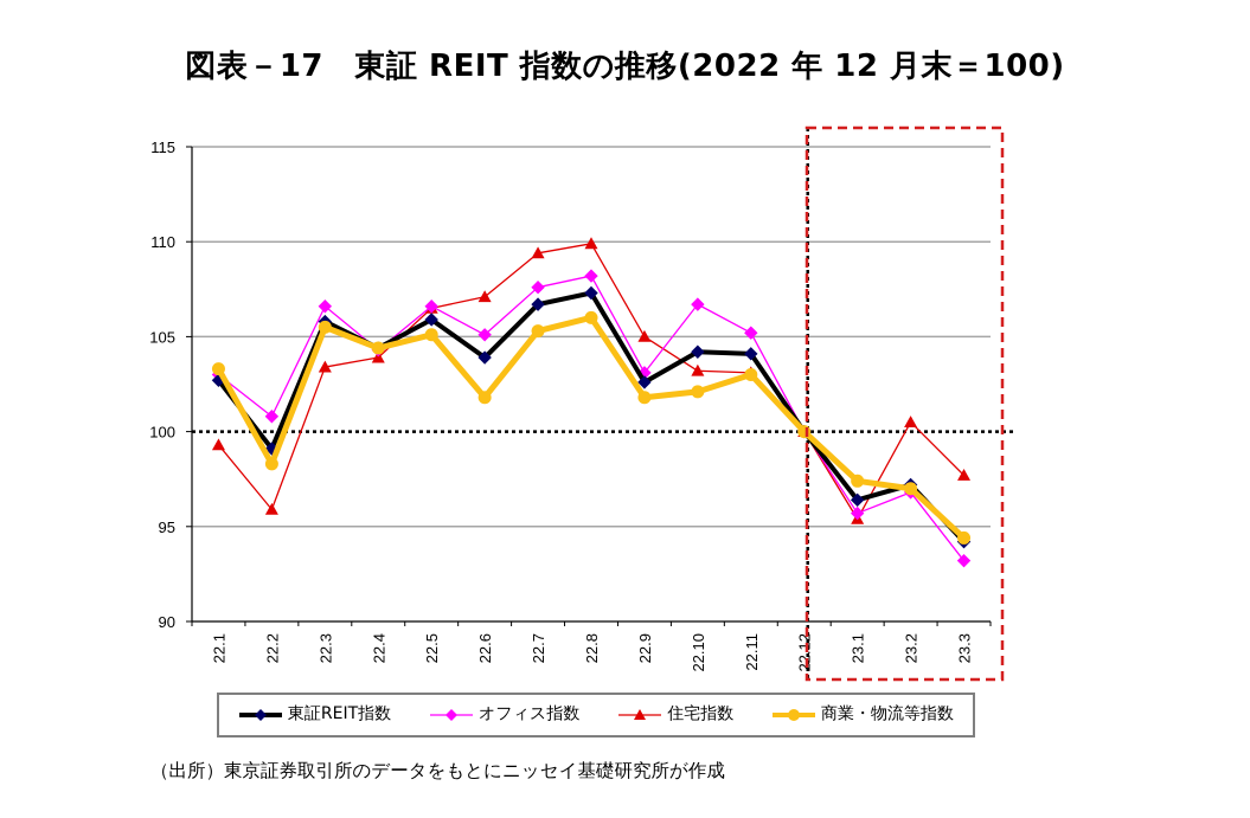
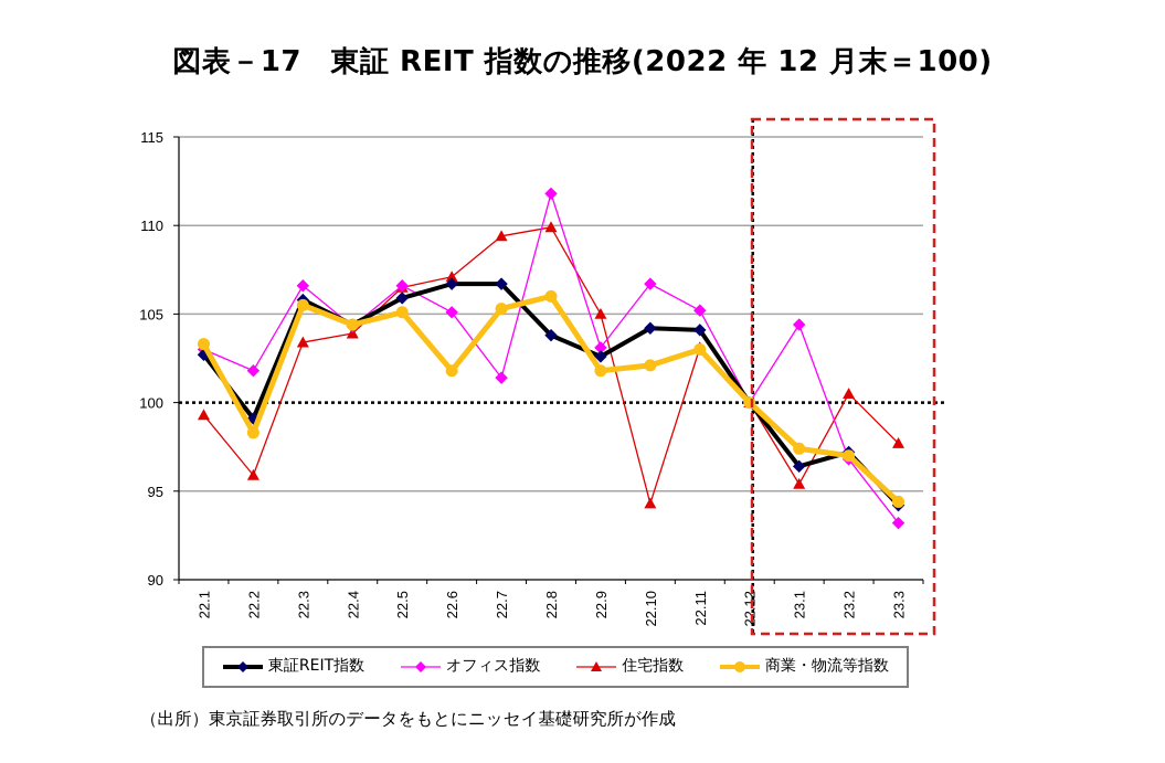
オフィス指数/22.2: 100.8 -> 101.8
東証REIT指数/22.6: 103.9 -> 106.7
オフィス指数/22.7: 107.6 -> 101.4
東証REIT指数/22.8: 107.3 -> 103.8
オフィス指数/22.8: 108.2 -> 111.8
住宅指数/22.10: 103.2 -> 94.3
オフィス指数/23.1: 95.7 -> 104.4
